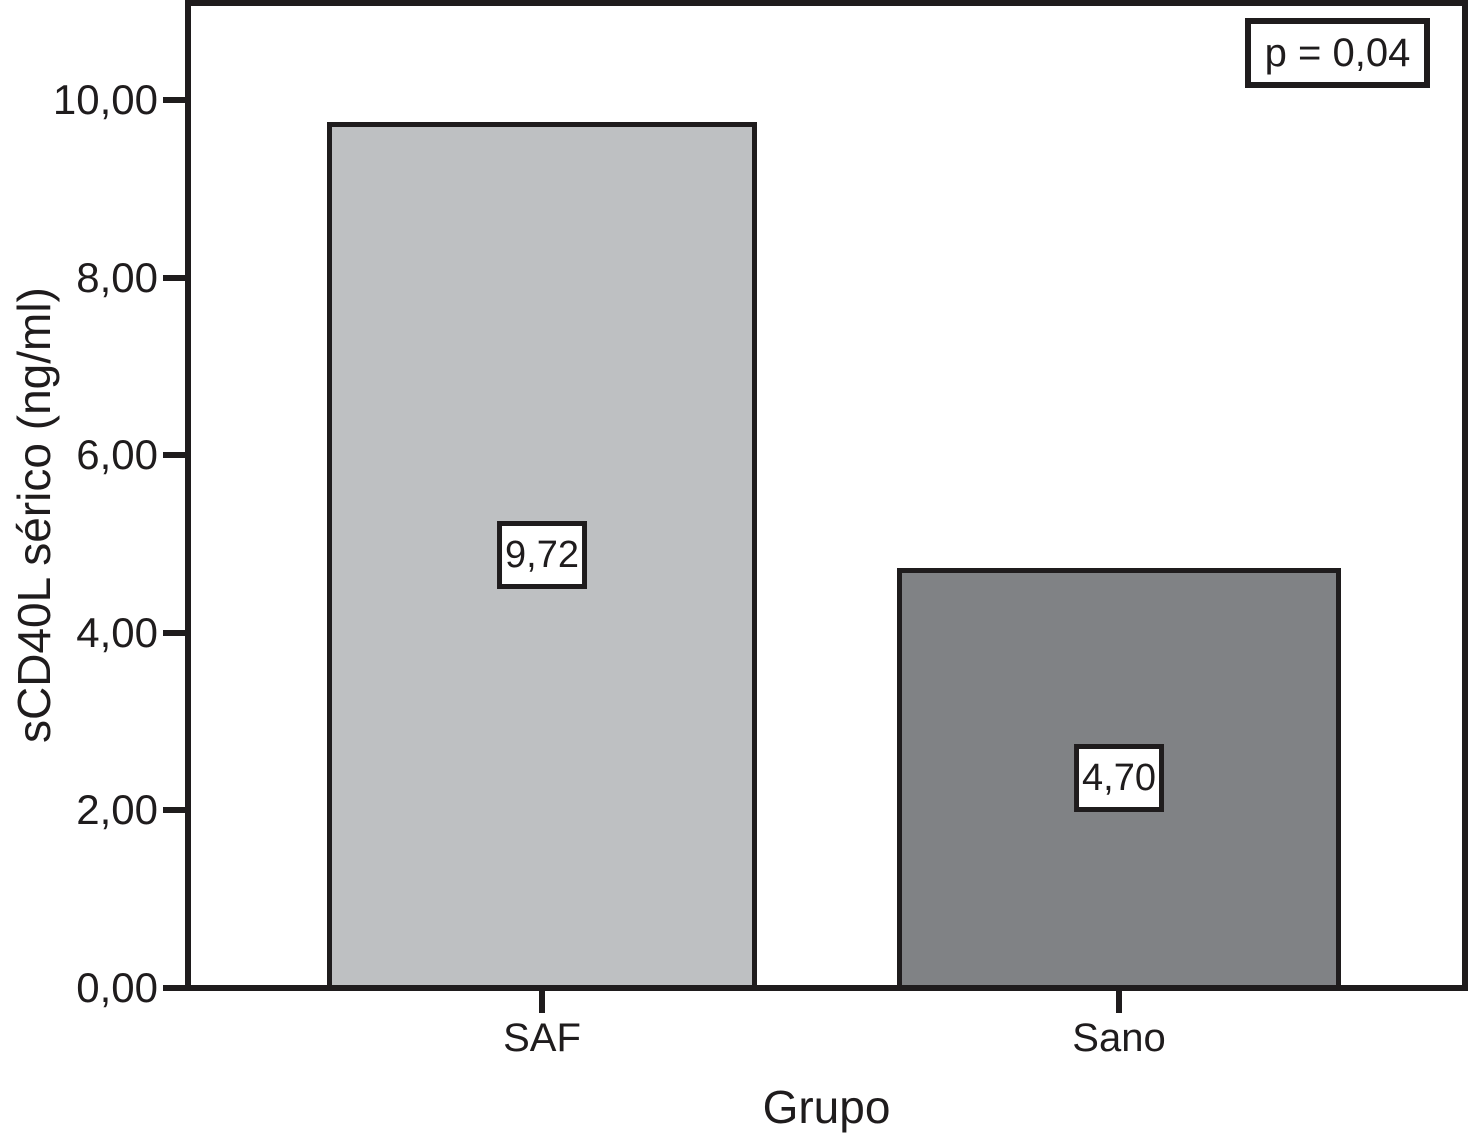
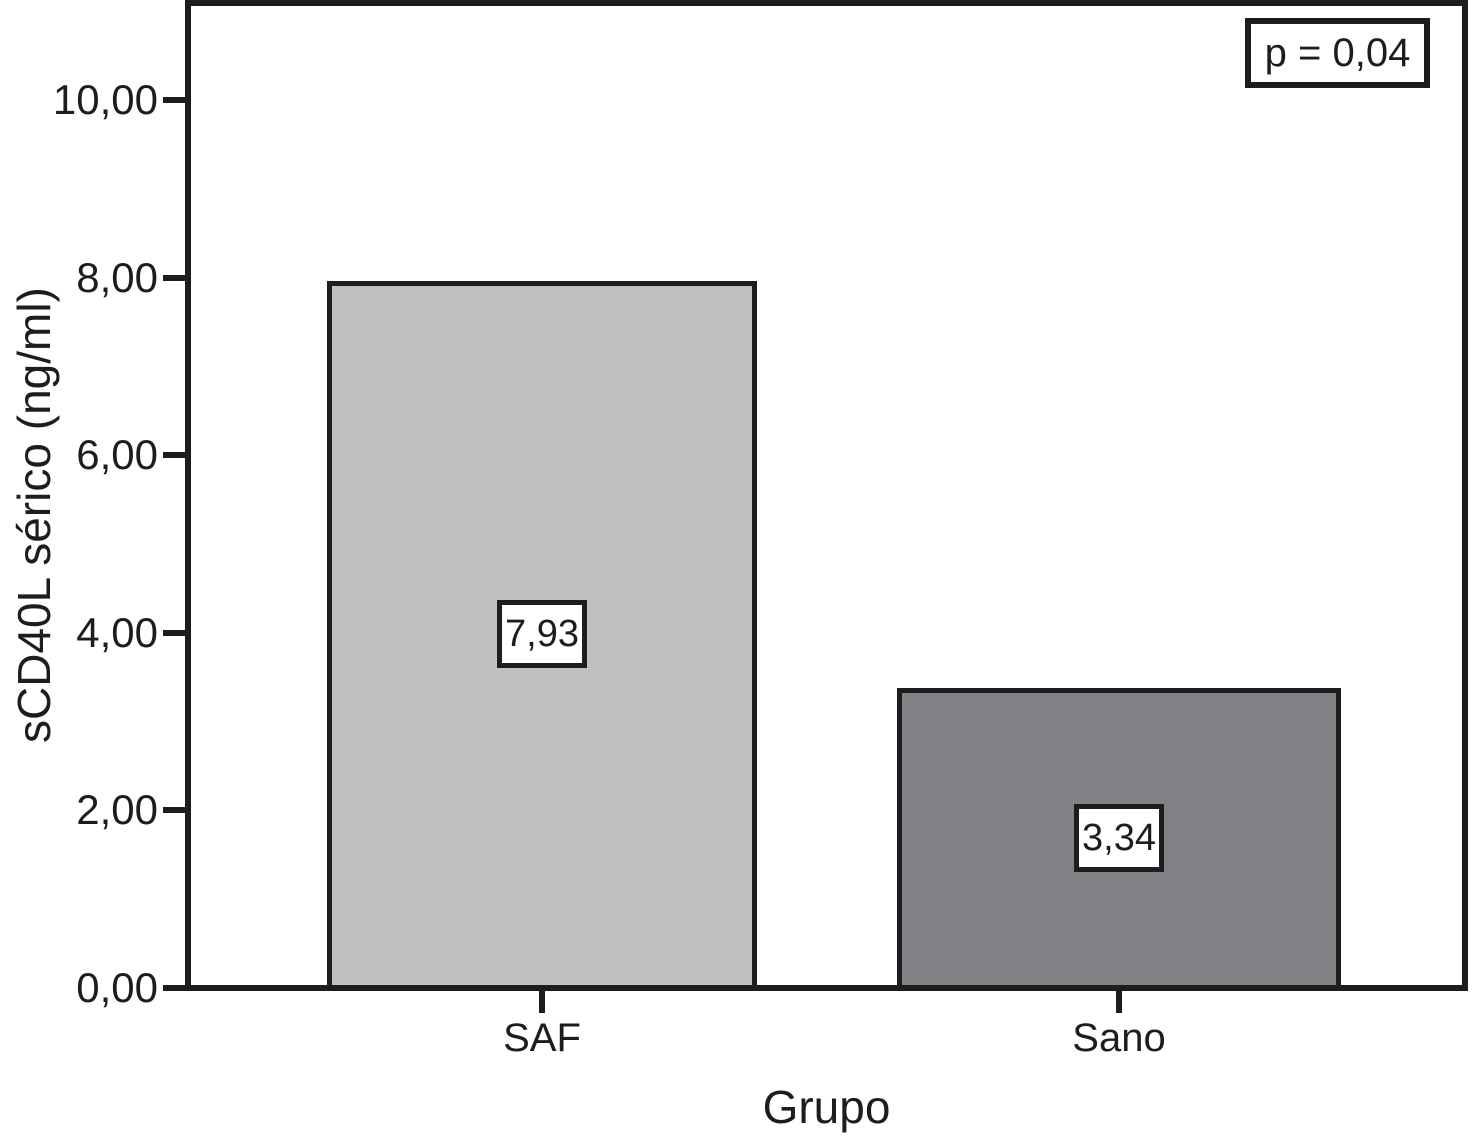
SAF: 9,72 -> 7,93
Sano: 4,70 -> 3,34
